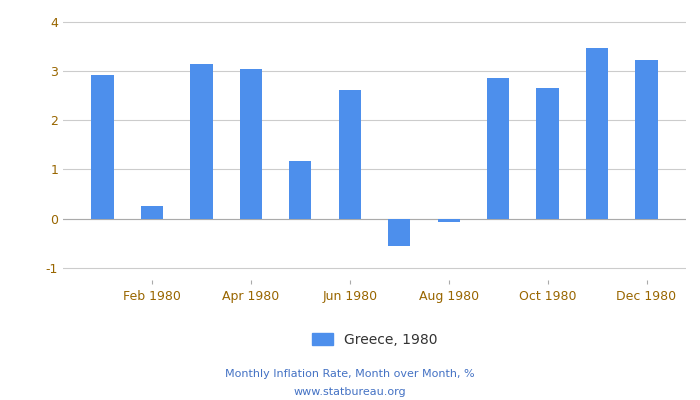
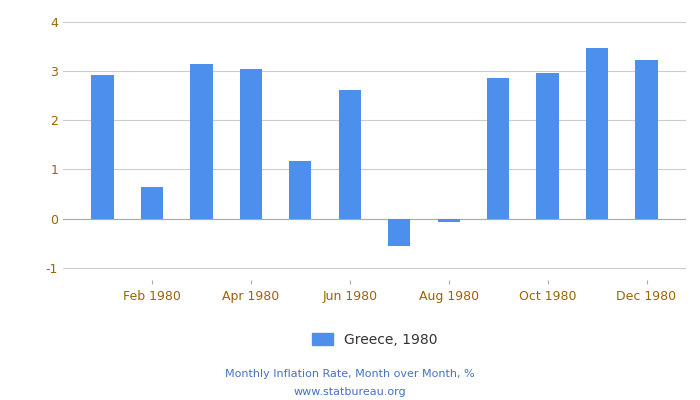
Feb 1980: 0.25 -> 0.65
Oct 1980: 2.65 -> 2.95
